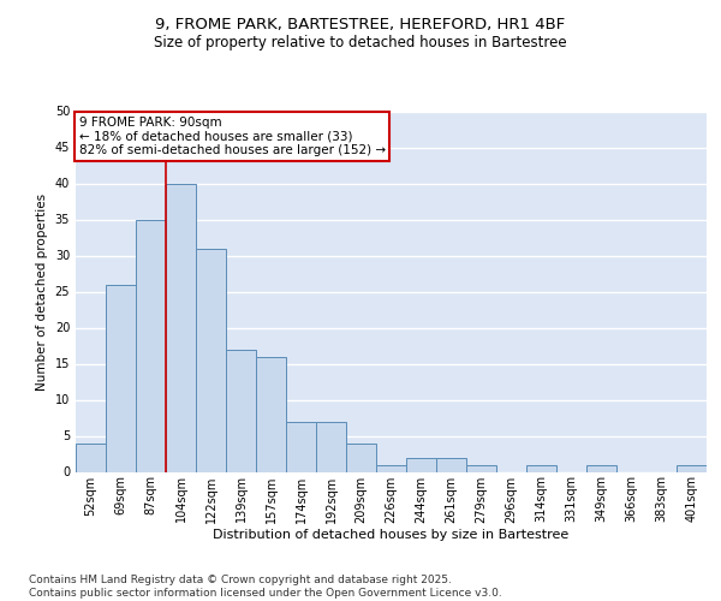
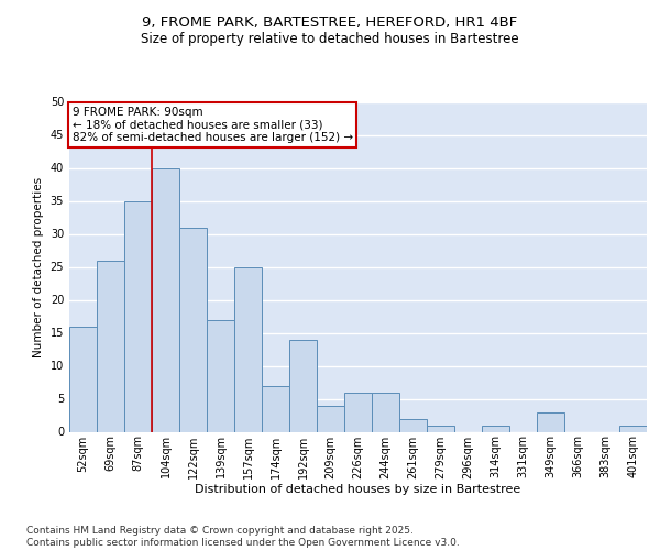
52sqm: 4 -> 16
157sqm: 16 -> 25
192sqm: 7 -> 14
226sqm: 1 -> 6
244sqm: 2 -> 6
349sqm: 1 -> 3
